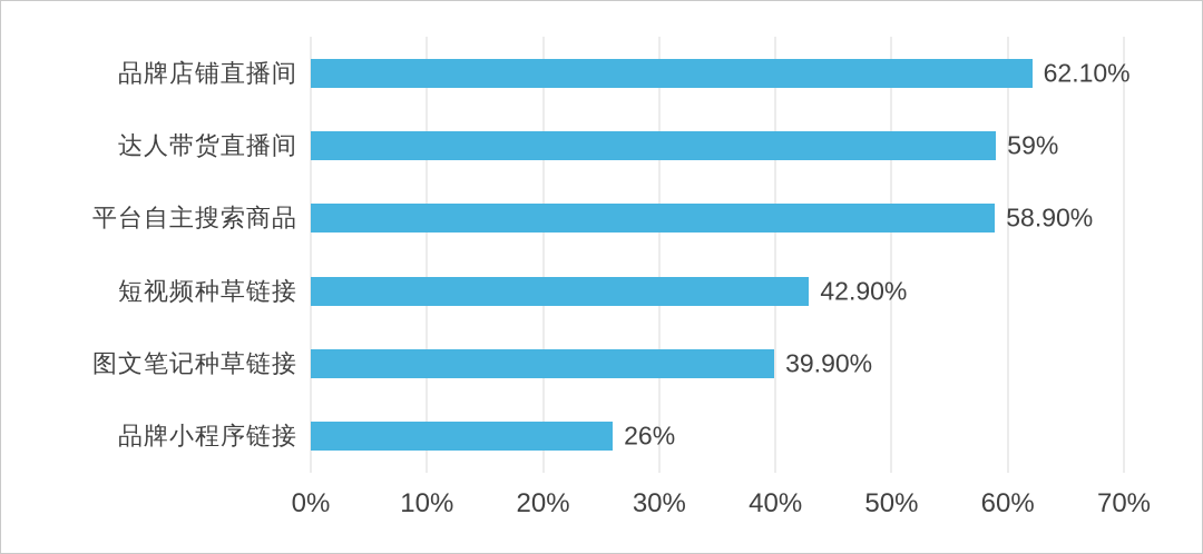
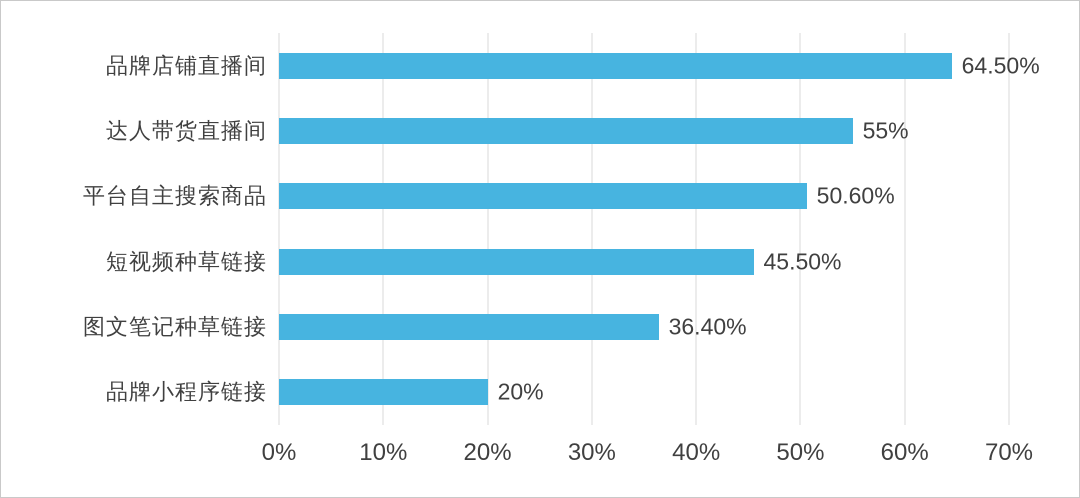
品牌店铺直播间: 62.10% -> 64.50%
达人带货直播间: 59% -> 55%
平台自主搜索商品: 58.90% -> 50.60%
短视频种草链接: 42.90% -> 45.50%
图文笔记种草链接: 39.90% -> 36.40%
品牌小程序链接: 26% -> 20%
